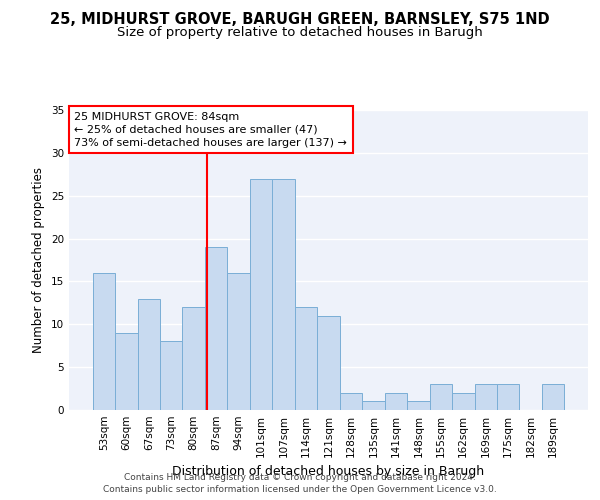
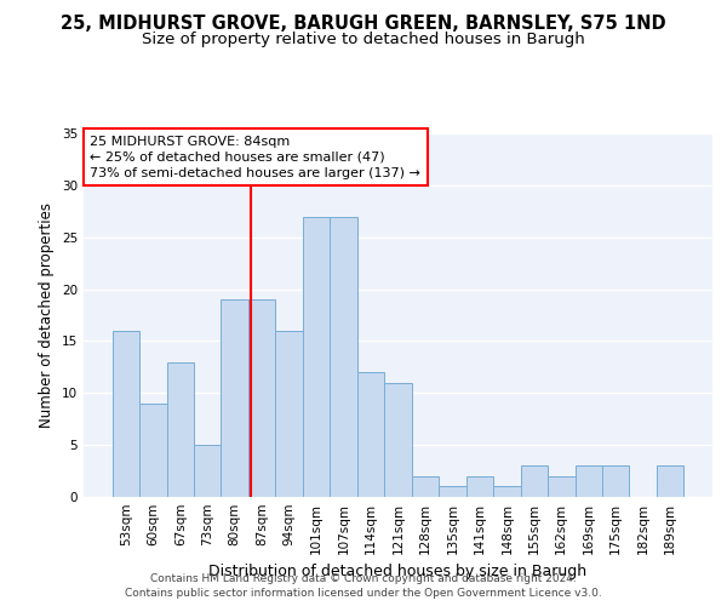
73sqm: 8 -> 5
80sqm: 12 -> 19
